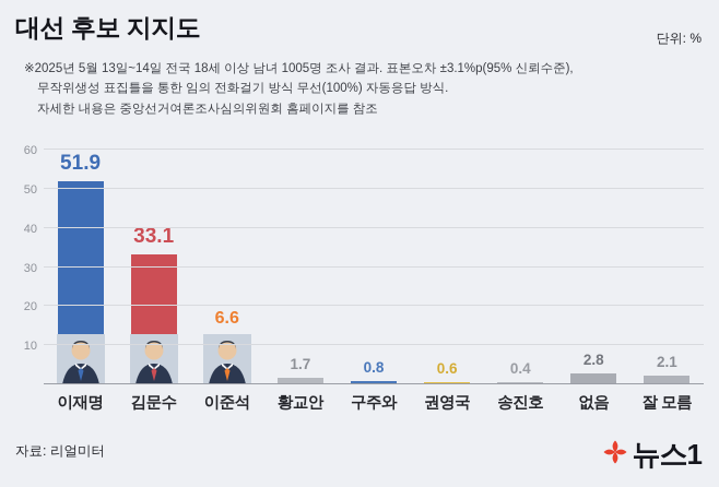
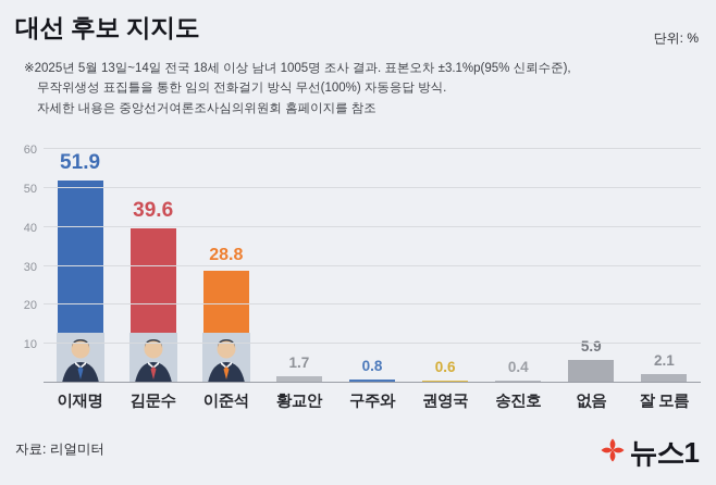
김문수: 33.1 -> 39.6
이준석: 6.6 -> 28.8
없음: 2.8 -> 5.9
